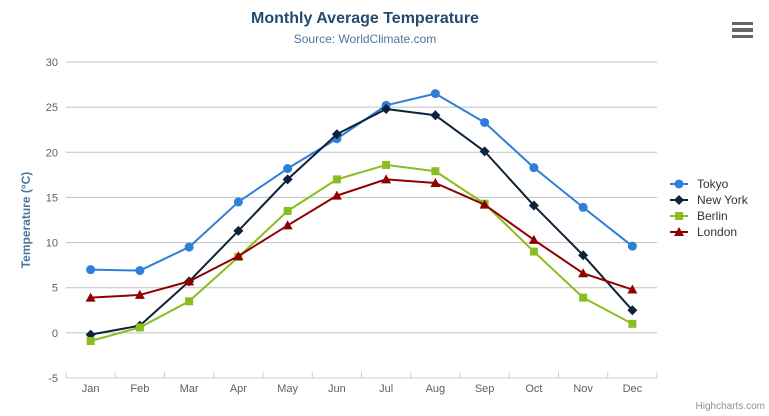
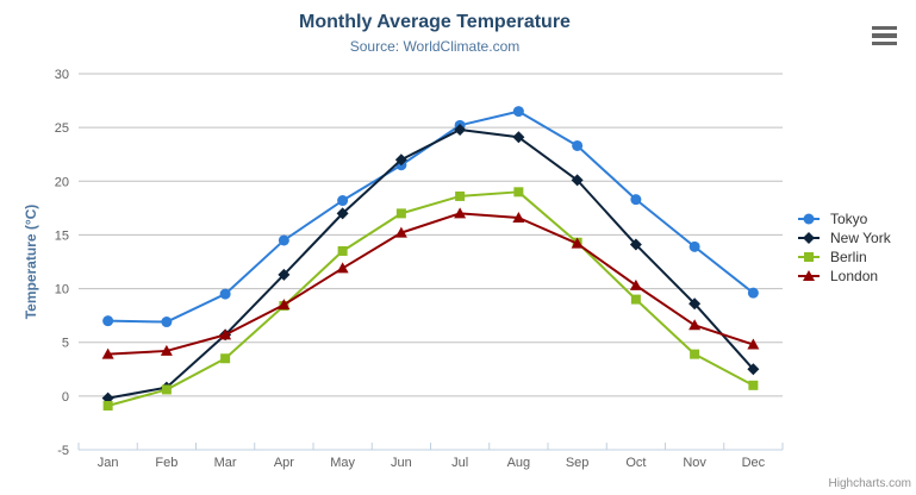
Berlin/Aug: 18 -> 19
